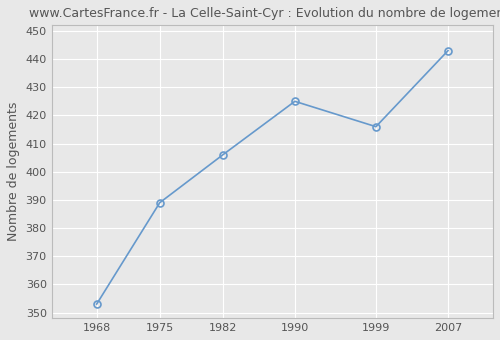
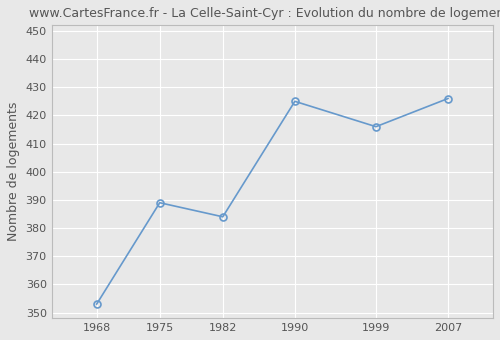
1982: 406 -> 384
2007: 443 -> 426
